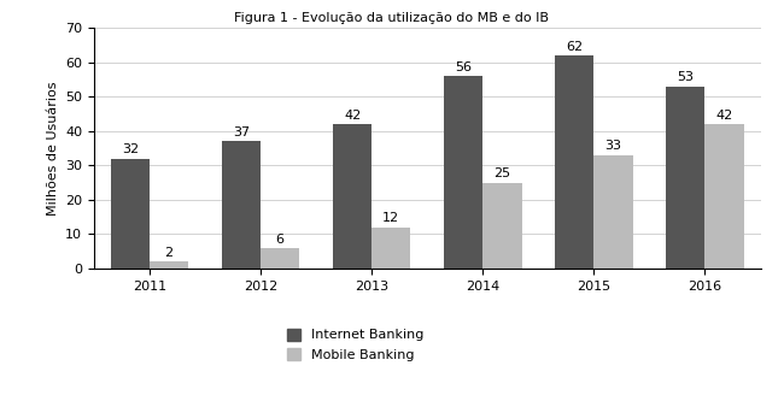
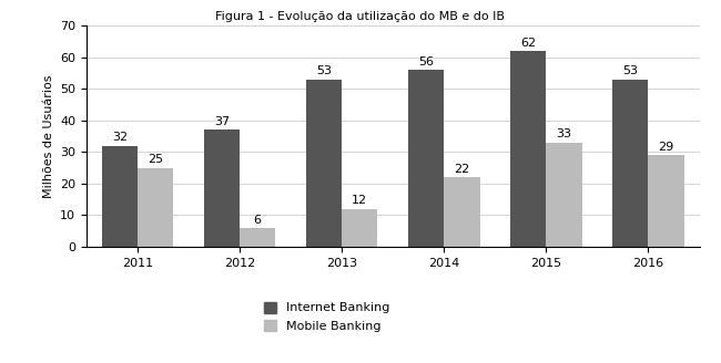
Mobile Banking/2011: 2 -> 25
Internet Banking/2013: 42 -> 53
Mobile Banking/2014: 25 -> 22
Mobile Banking/2016: 42 -> 29
